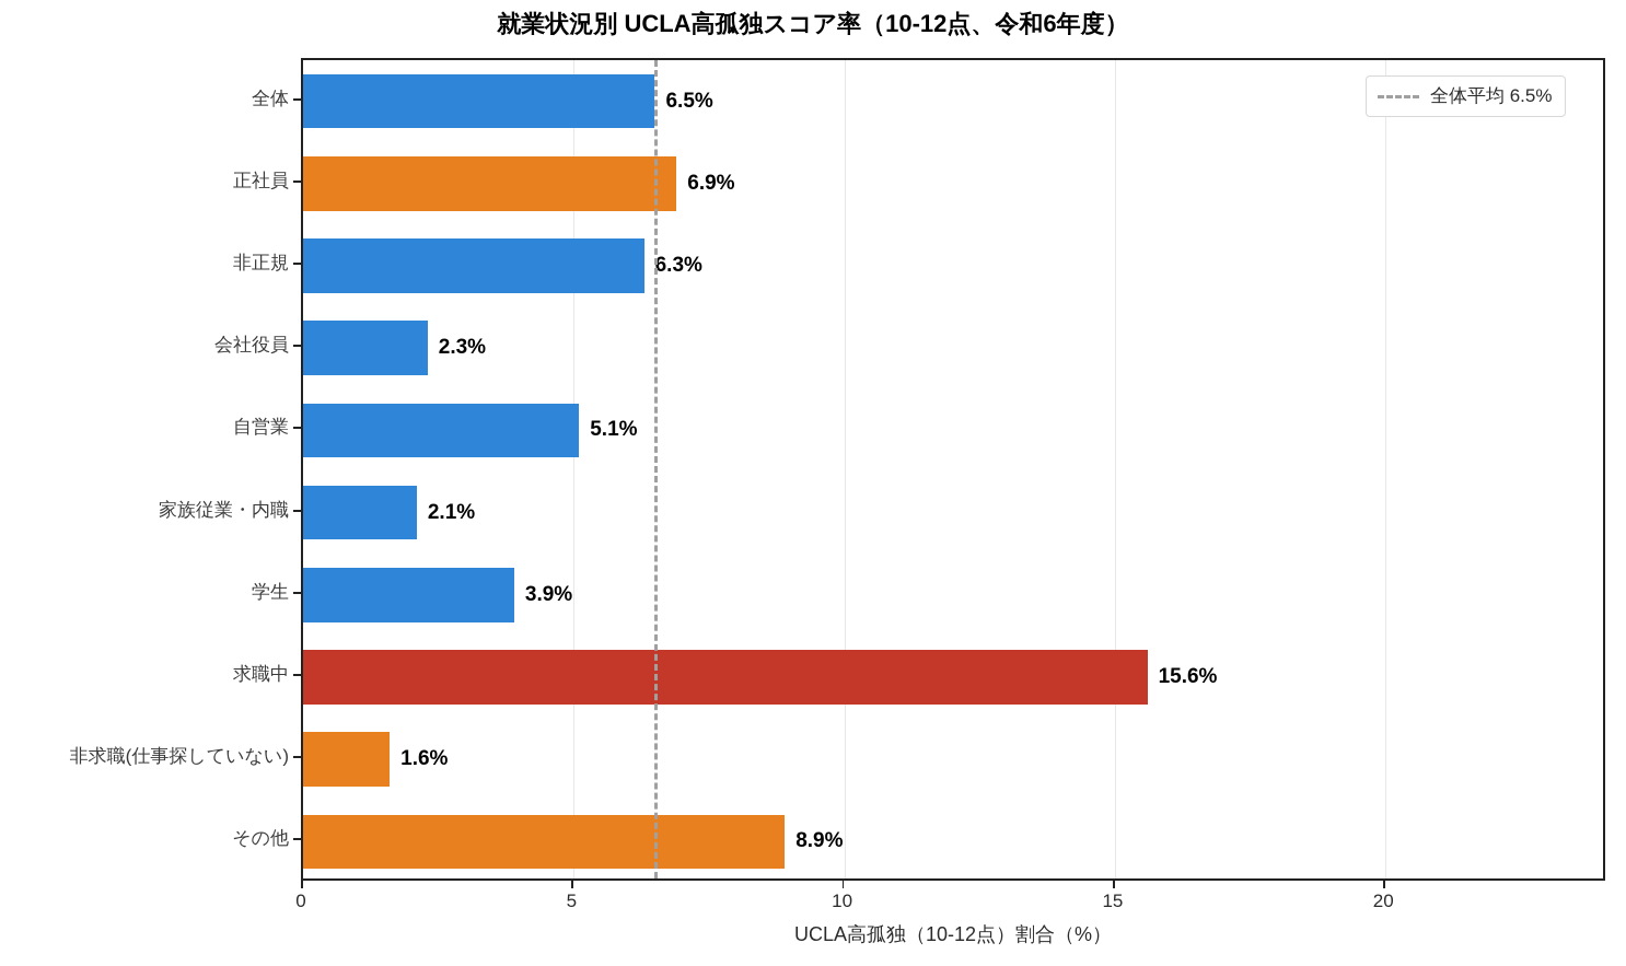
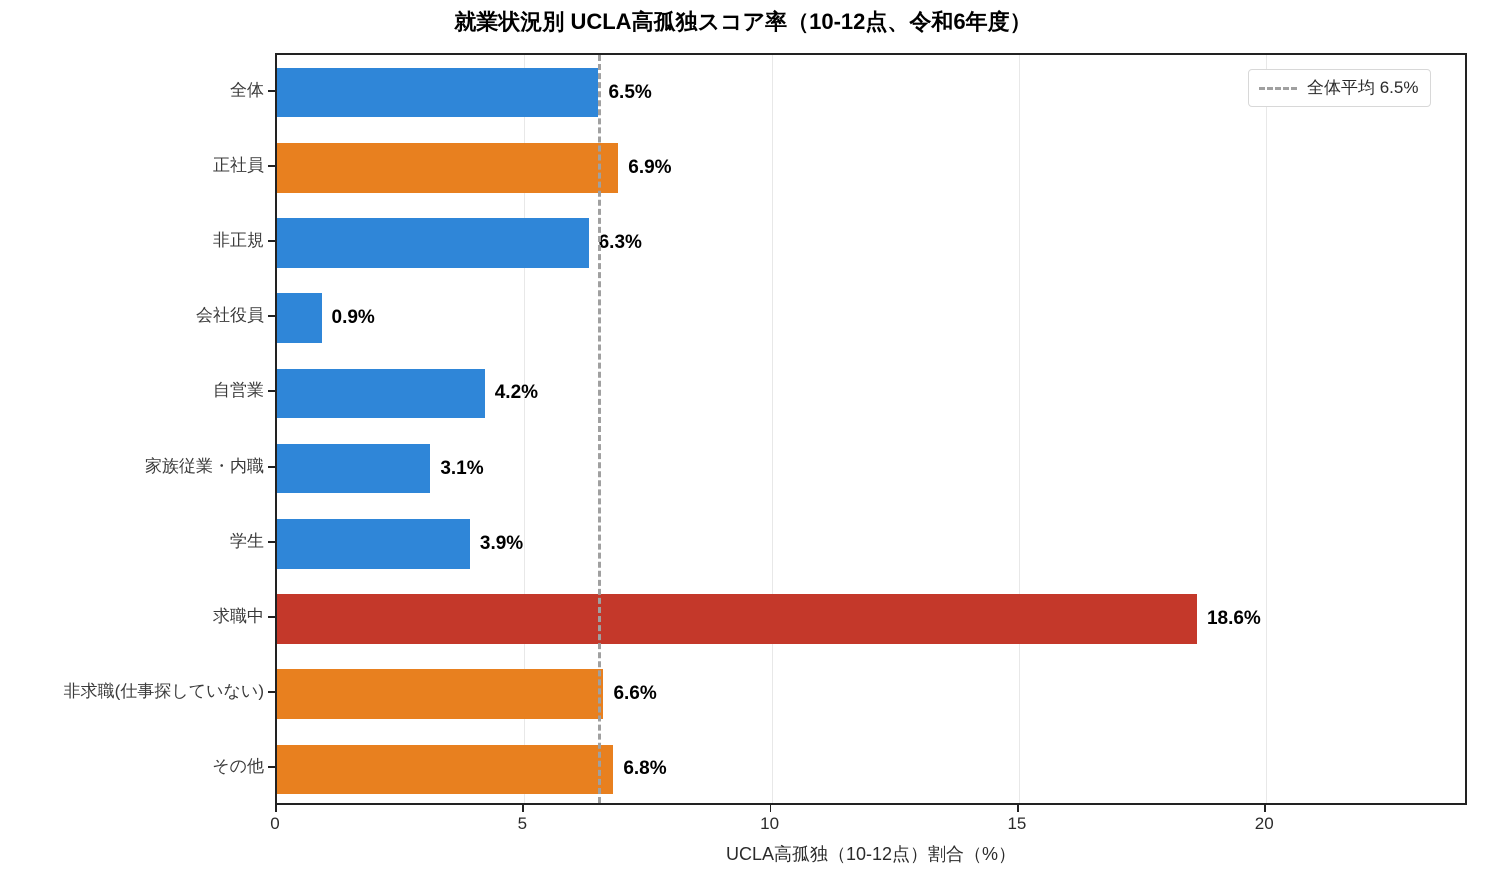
会社役員: 2.3% -> 0.9%
自営業: 5.1% -> 4.2%
家族従業・内職: 2.1% -> 3.1%
求職中: 15.6% -> 18.6%
非求職(仕事探していない): 1.6% -> 6.6%
その他: 8.9% -> 6.8%
